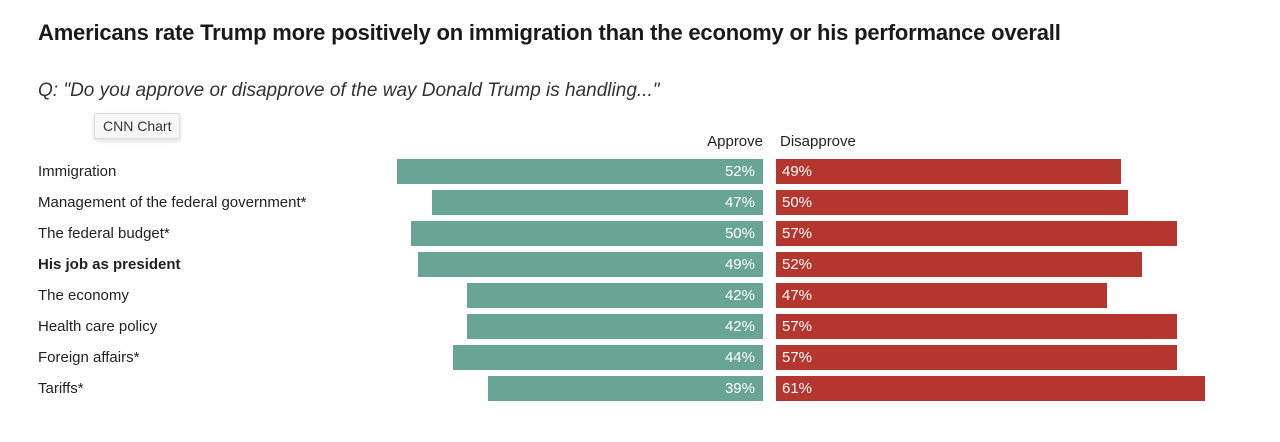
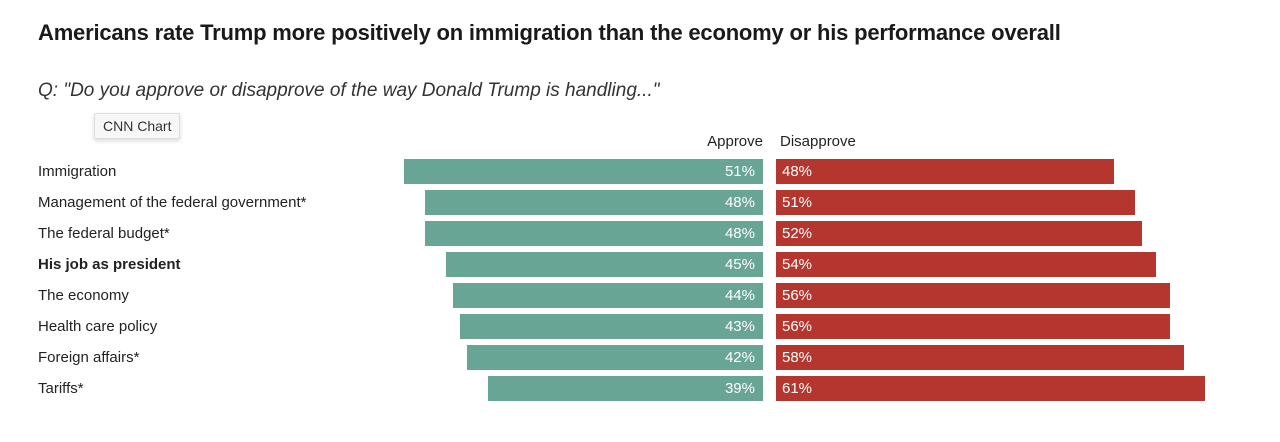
Approve/Immigration: 52% -> 51%
Disapprove/Immigration: 49% -> 48%
Approve/Management of the federal government*: 47% -> 48%
Disapprove/Management of the federal government*: 50% -> 51%
Approve/The federal budget*: 50% -> 48%
Disapprove/The federal budget*: 57% -> 52%
Approve/His job as president: 49% -> 45%
Disapprove/His job as president: 52% -> 54%
Approve/The economy: 42% -> 44%
Disapprove/The economy: 47% -> 56%
Approve/Health care policy: 42% -> 43%
Disapprove/Health care policy: 57% -> 56%
Approve/Foreign affairs*: 44% -> 42%
Disapprove/Foreign affairs*: 57% -> 58%
